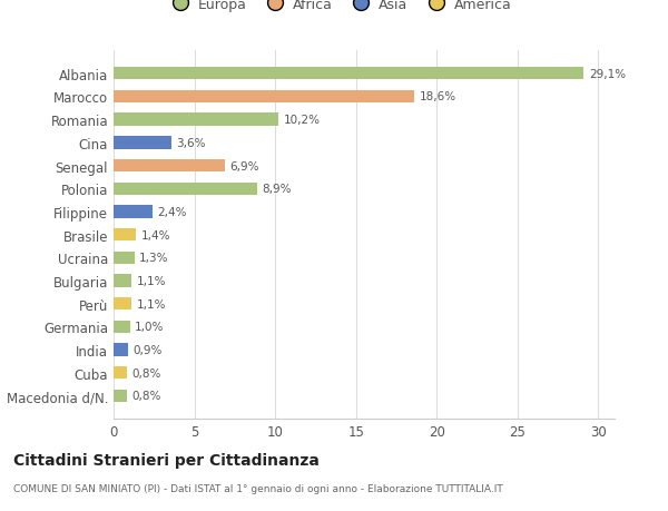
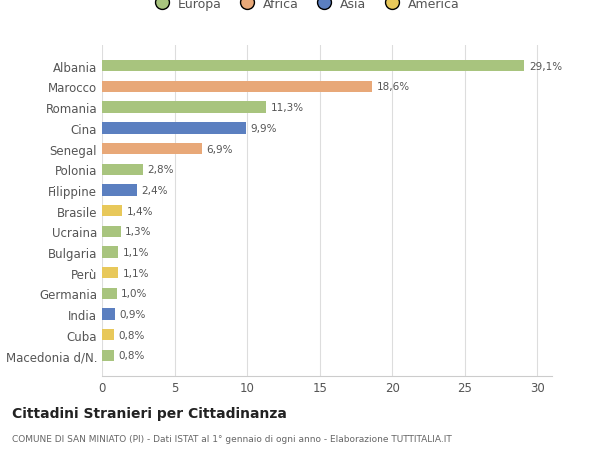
Romania: 10,2% -> 11,3%
Cina: 3,6% -> 9,9%
Polonia: 8,9% -> 2,8%
